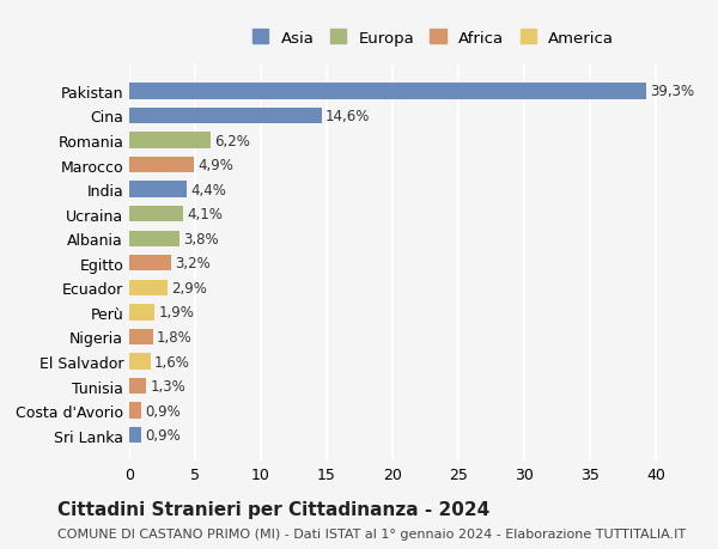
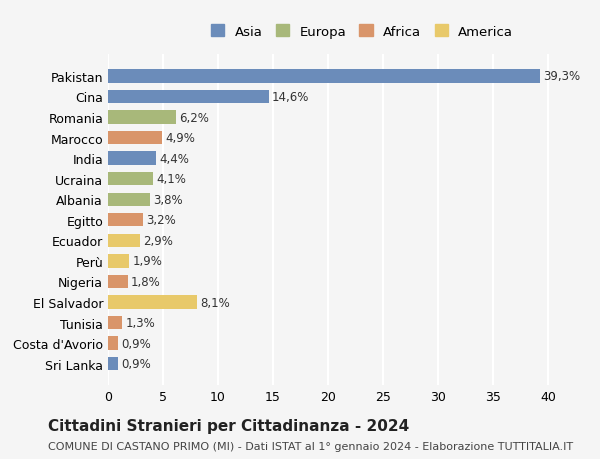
El Salvador: 1,6% -> 8,1%
